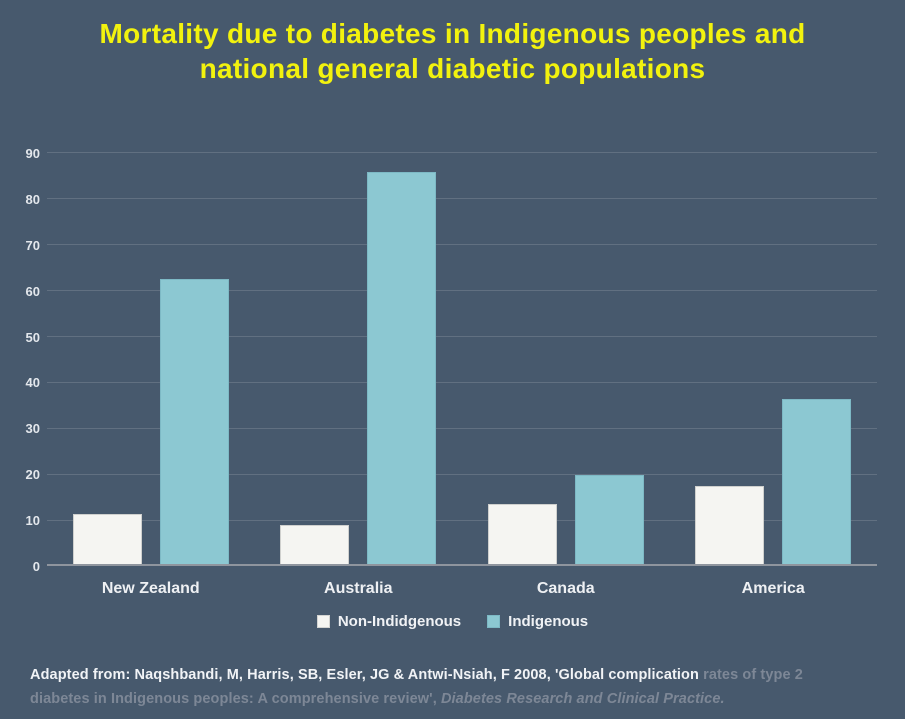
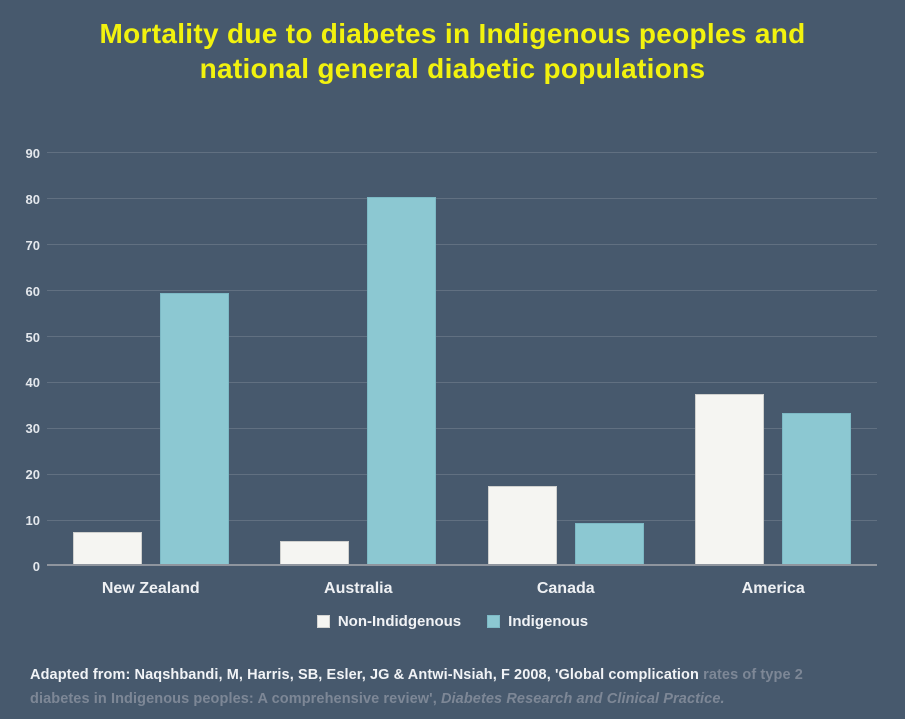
Non-Indidgenous/New Zealand: 11 -> 7
Indigenous/New Zealand: 62 -> 59
Non-Indidgenous/Australia: 8 -> 5
Indigenous/Australia: 86 -> 80
Non-Indidgenous/Canada: 13 -> 17
Indigenous/Canada: 20 -> 9
Non-Indidgenous/America: 17 -> 37
Indigenous/America: 36 -> 33
